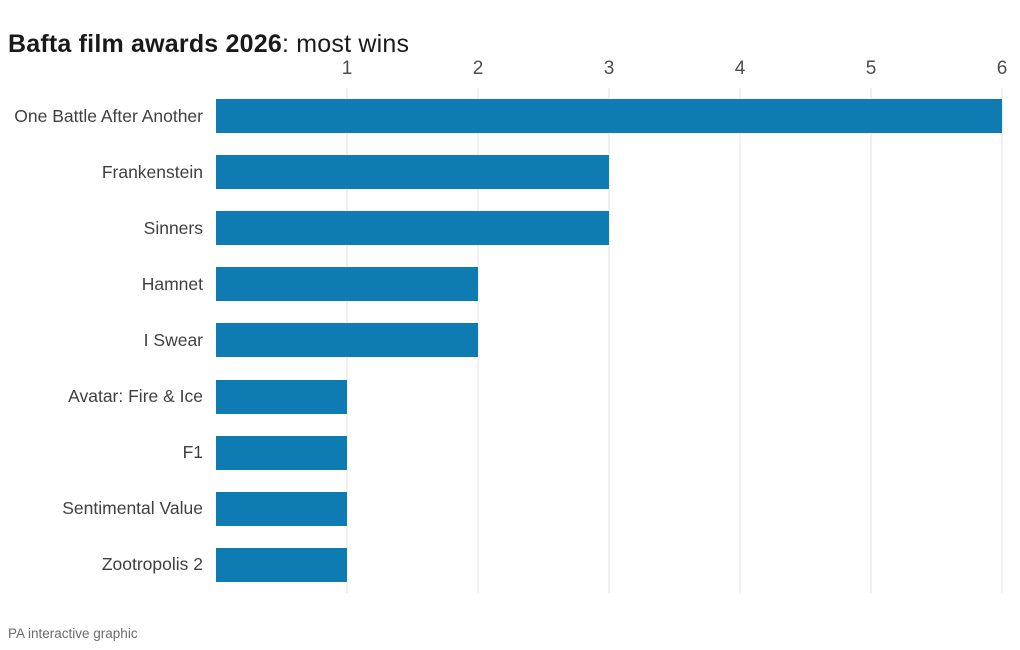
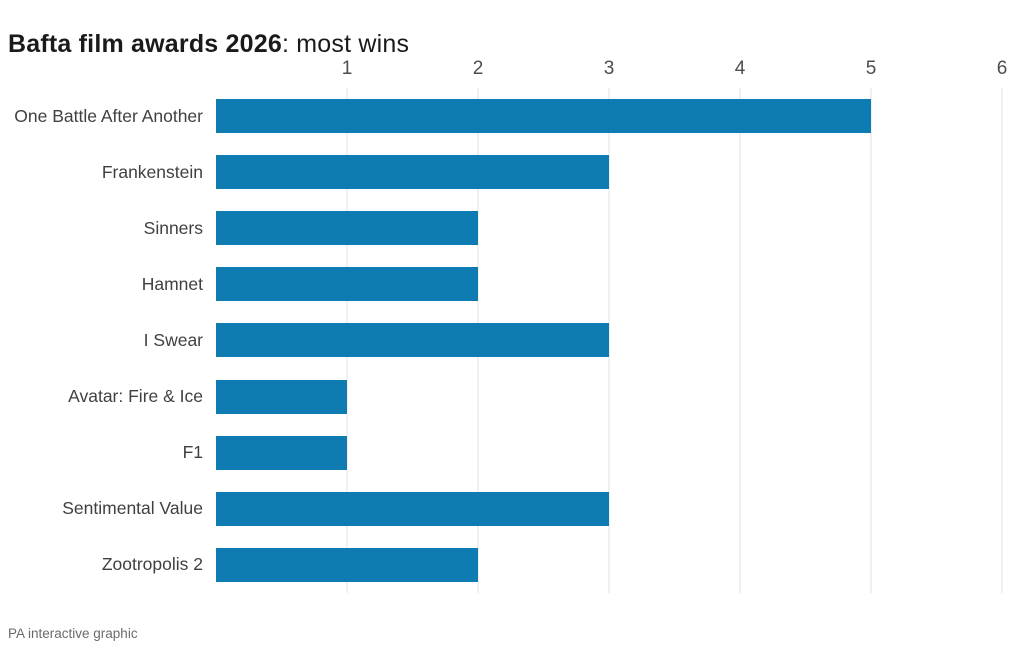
One Battle After Another: 6 -> 5
Sinners: 3 -> 2
I Swear: 2 -> 3
Sentimental Value: 1 -> 3
Zootropolis 2: 1 -> 2
